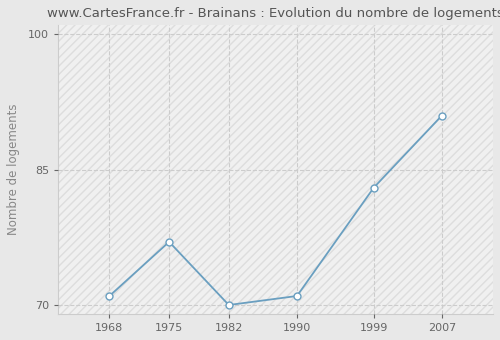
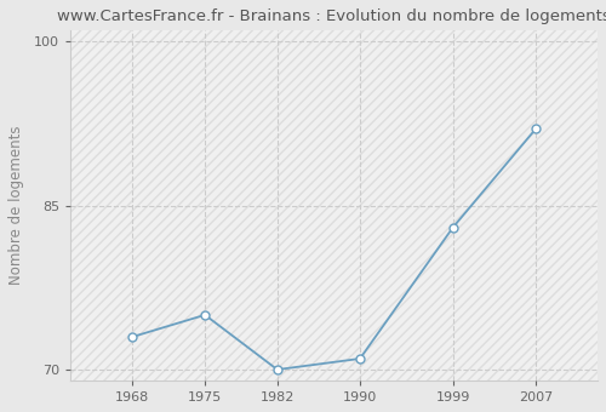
1968: 71 -> 73
1975: 77 -> 75
2007: 91 -> 92
